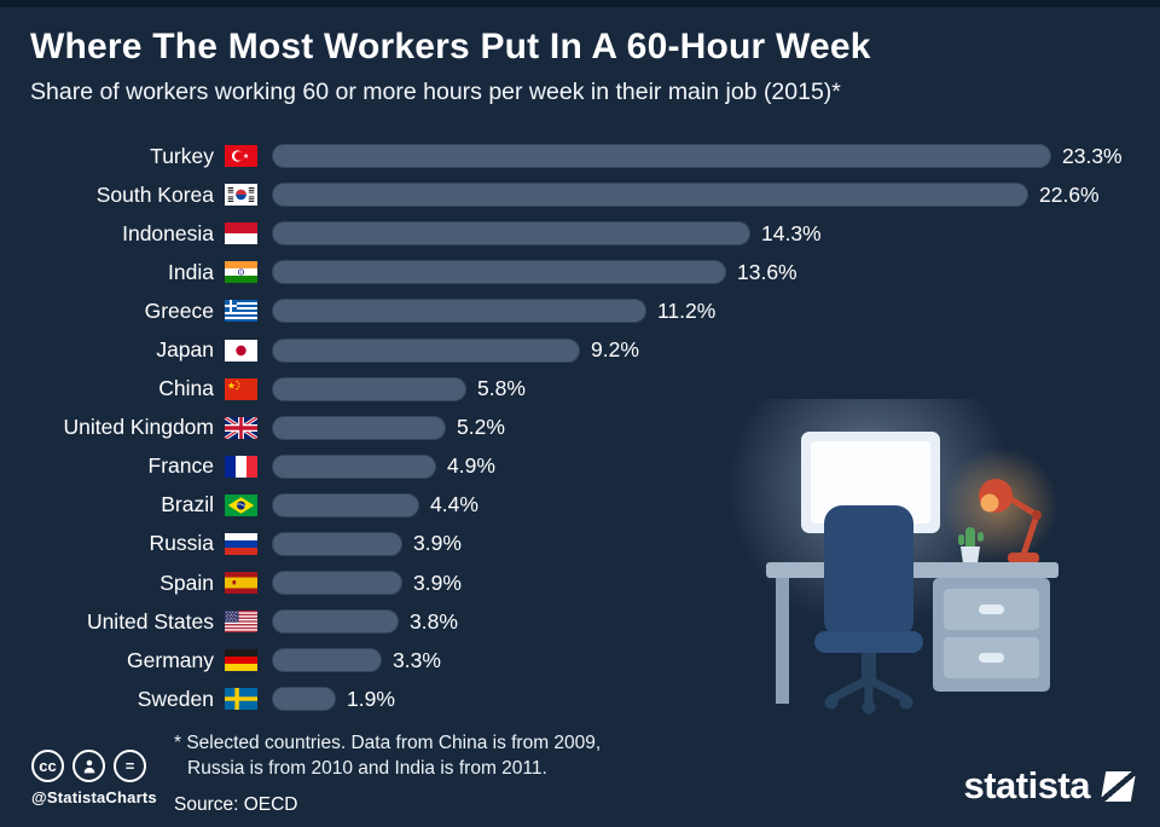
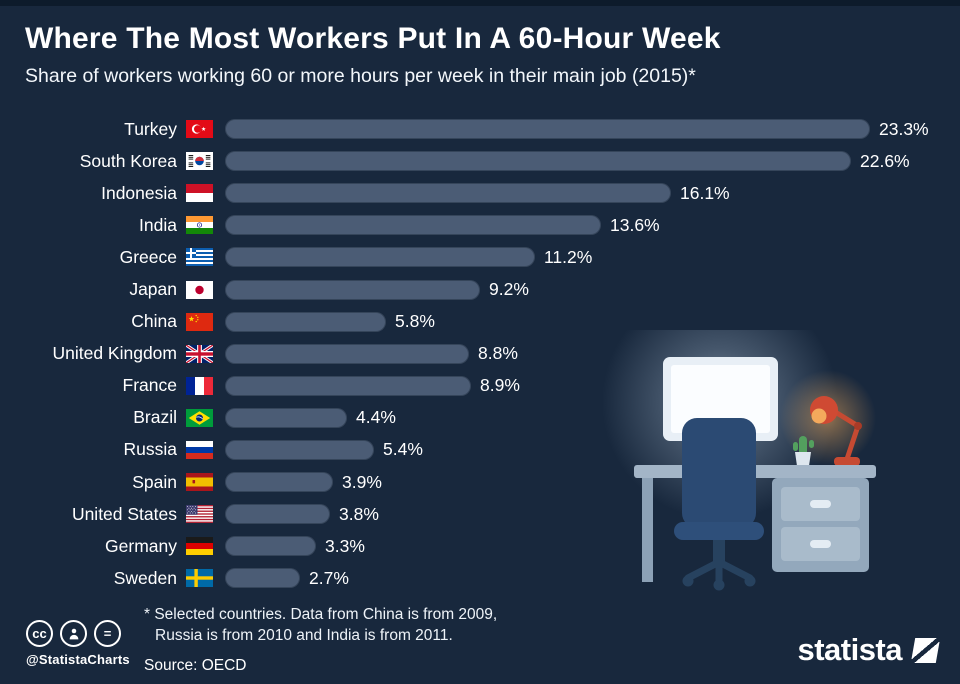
Indonesia: 14.3% -> 16.1%
United Kingdom: 5.2% -> 8.8%
France: 4.9% -> 8.9%
Russia: 3.9% -> 5.4%
Sweden: 1.9% -> 2.7%
